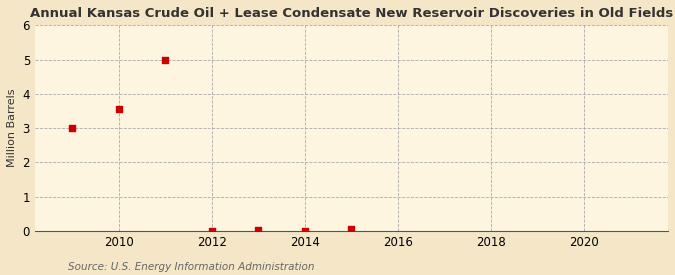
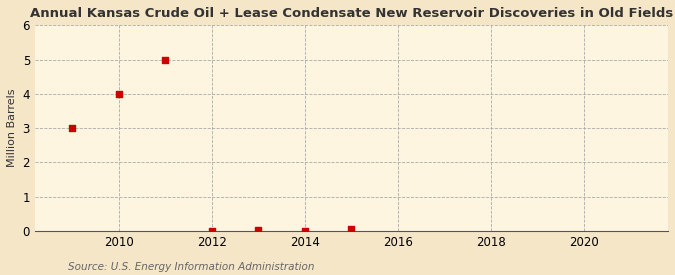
2010: 3.55 -> 4.00
